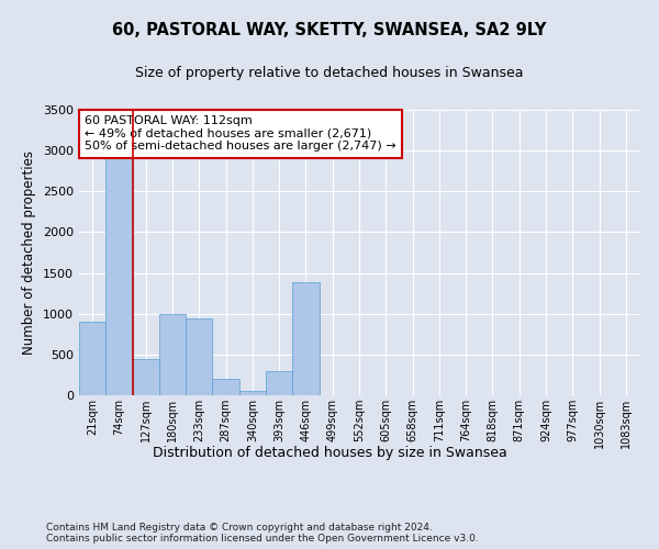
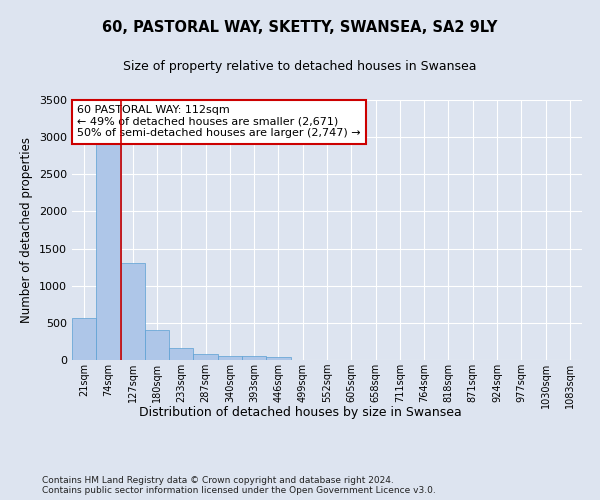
21sqm: 900 -> 570
127sqm: 440 -> 1310
180sqm: 1000 -> 410
233sqm: 940 -> 160
287sqm: 200 -> 80
393sqm: 300 -> 60
446sqm: 1380 -> 40
